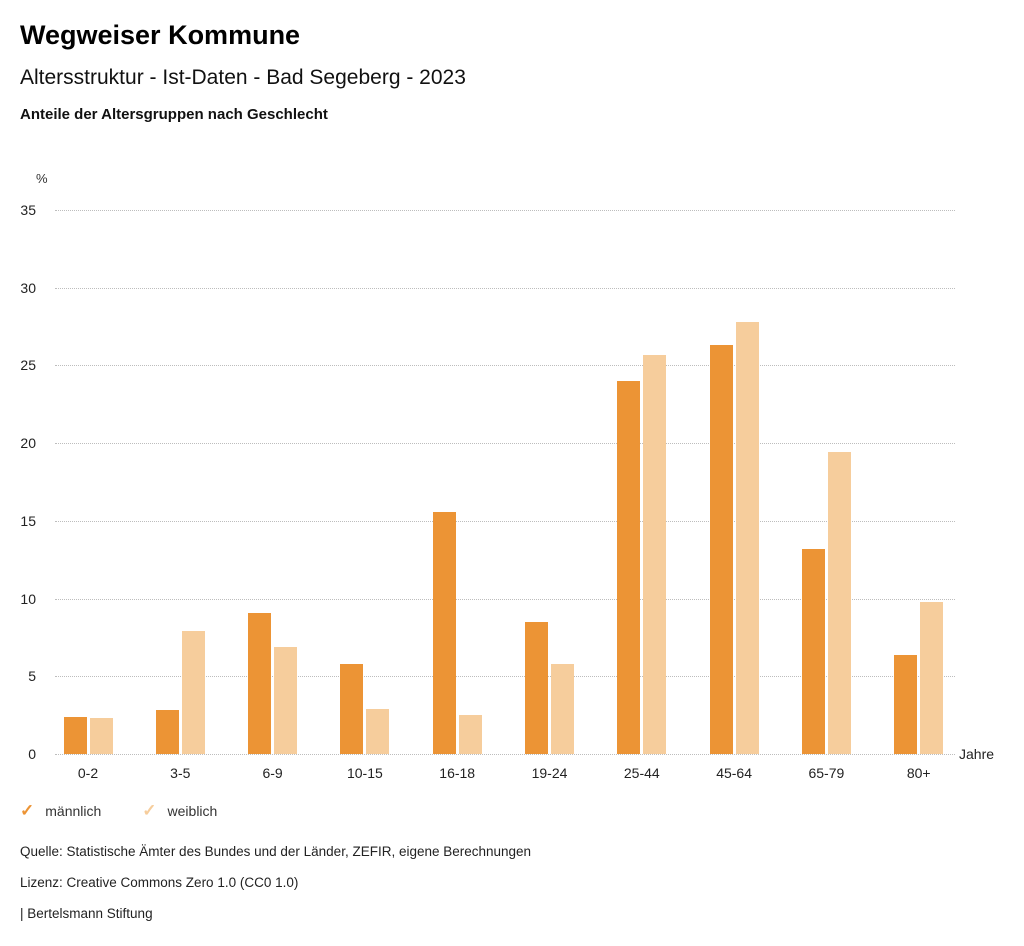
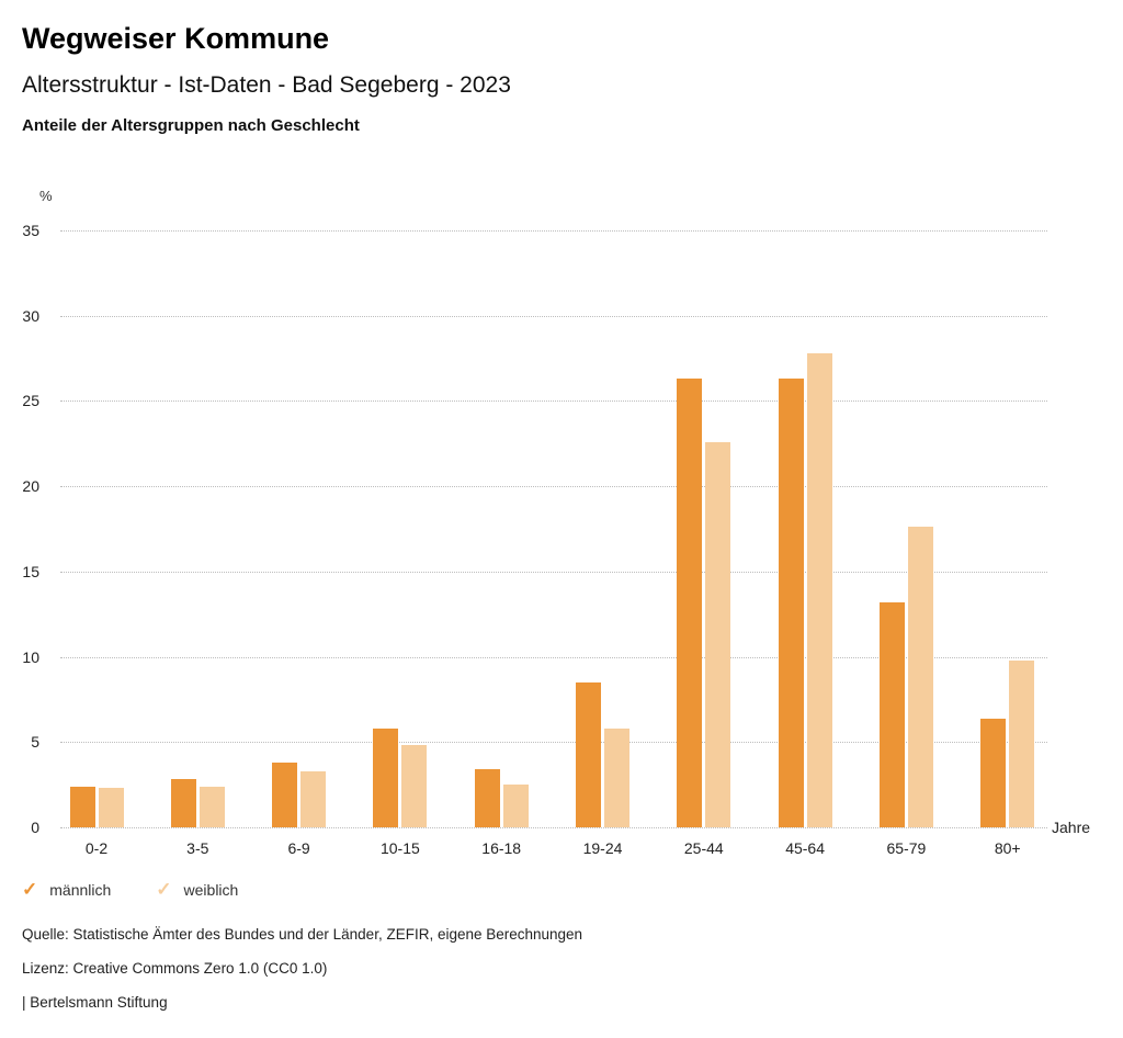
weiblich/3-5: 7.9 -> 2.4
männlich/6-9: 9.1 -> 3.8
weiblich/6-9: 6.9 -> 3.3
weiblich/10-15: 2.9 -> 4.8
männlich/16-18: 15.6 -> 3.4
männlich/25-44: 24.0 -> 26.3
weiblich/25-44: 25.7 -> 22.6
weiblich/65-79: 19.4 -> 17.6
